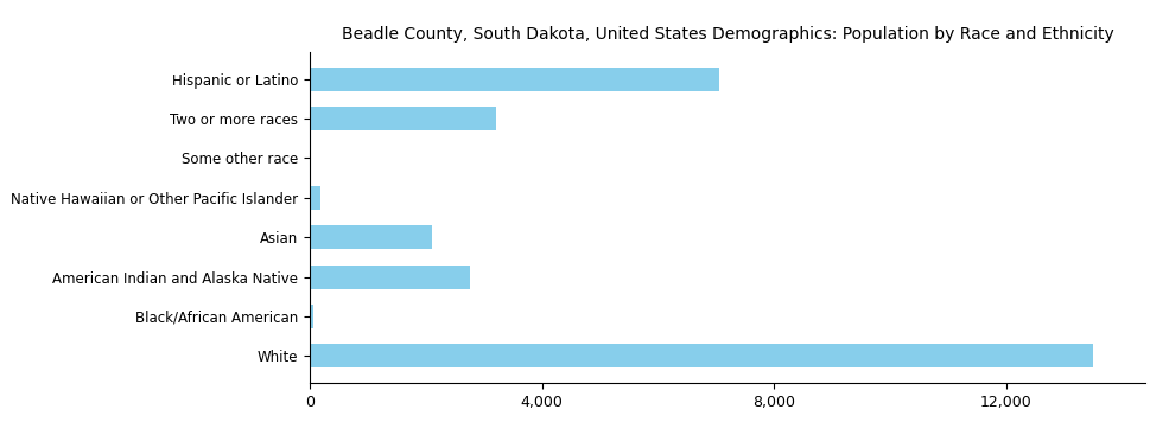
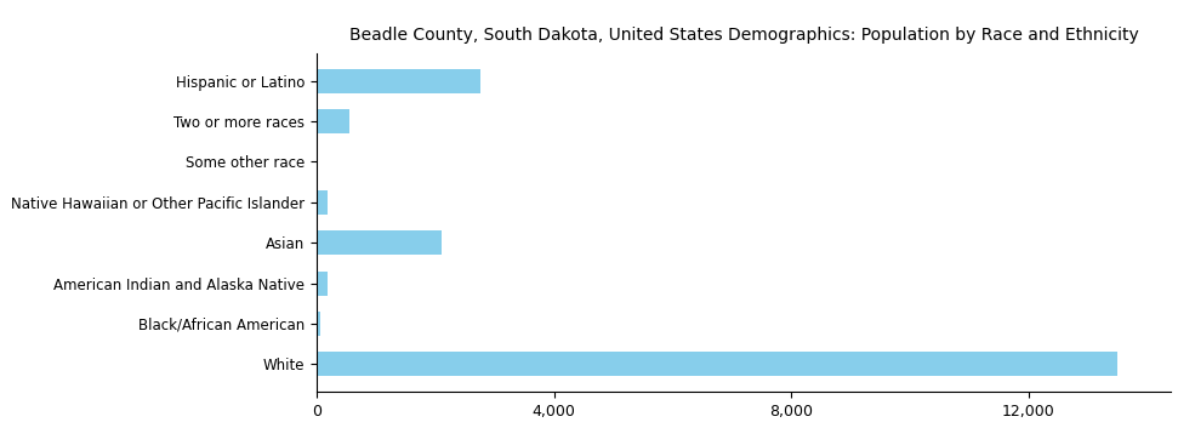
Hispanic or Latino: 7,050 -> 2,750
Two or more races: 3,200 -> 550
American Indian and Alaska Native: 2,750 -> 190
